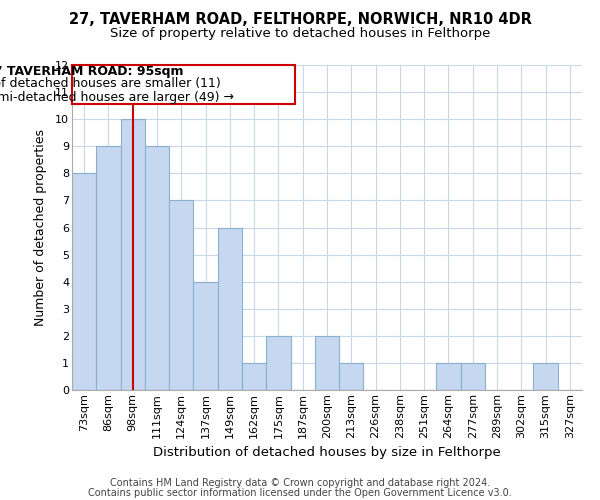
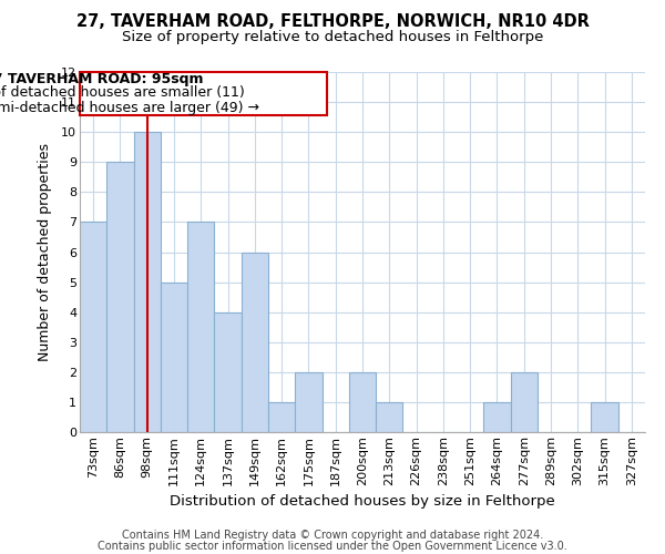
73sqm: 8 -> 7
111sqm: 9 -> 5
277sqm: 1 -> 2
